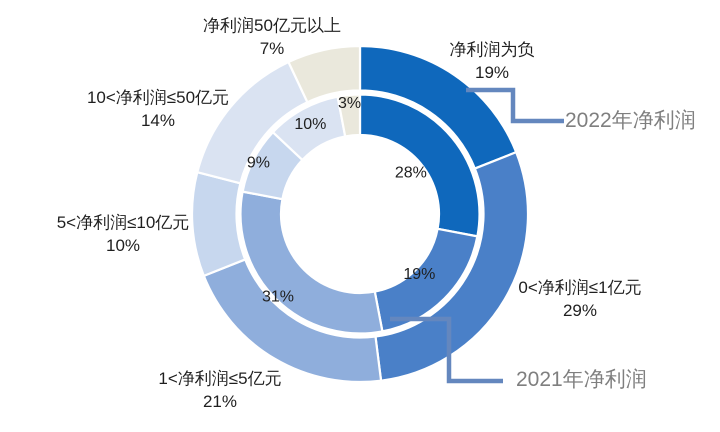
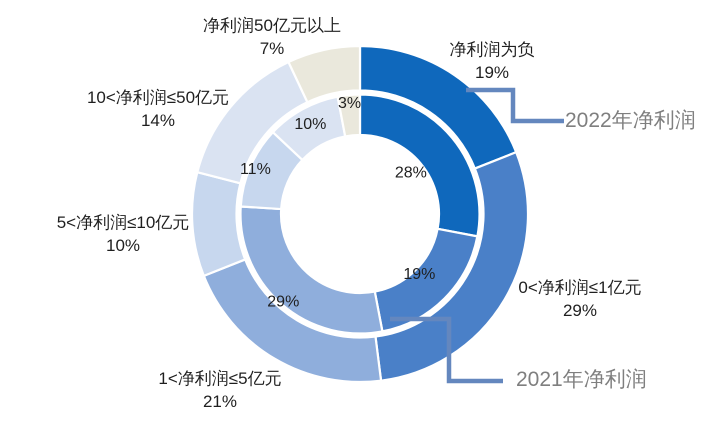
2021年净利润/1<净利润≤5亿元: 31% -> 29%
2021年净利润/5<净利润≤10亿元: 9% -> 11%
